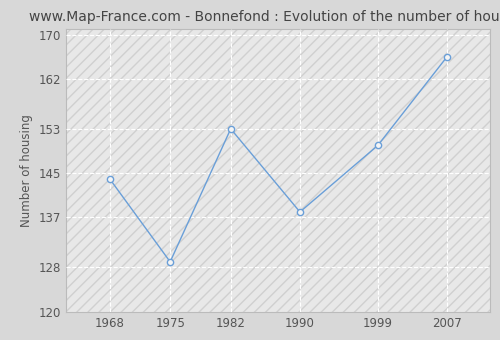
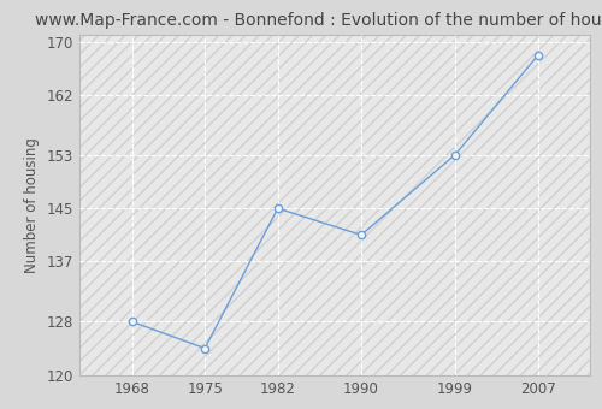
1968: 144 -> 128
1975: 129 -> 124
1982: 153 -> 145
1990: 138 -> 141
1999: 150 -> 153
2007: 166 -> 168
